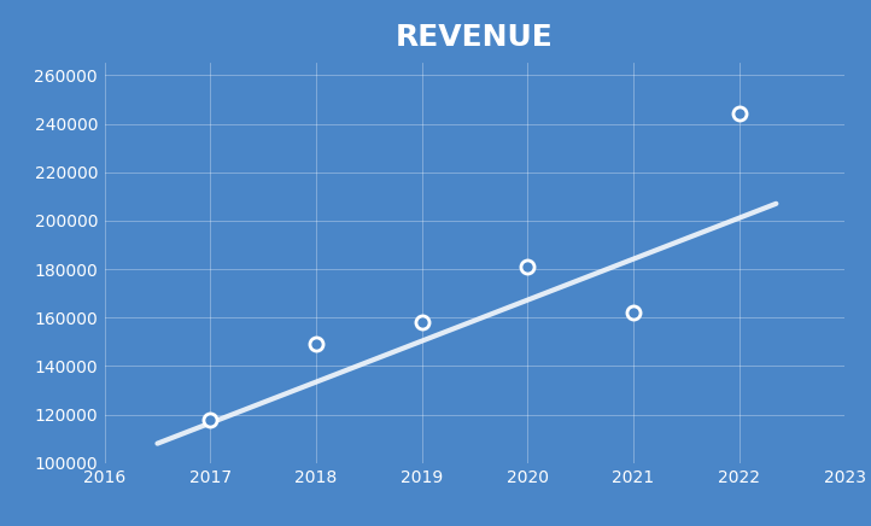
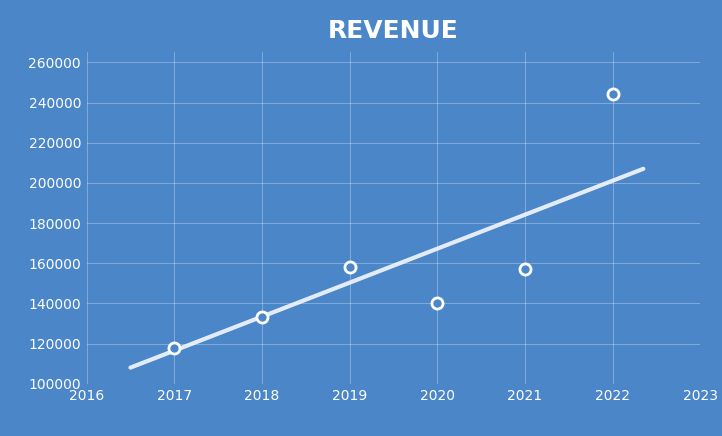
2018: 149000 -> 133000
2020: 181000 -> 140000
2021: 162000 -> 157000
